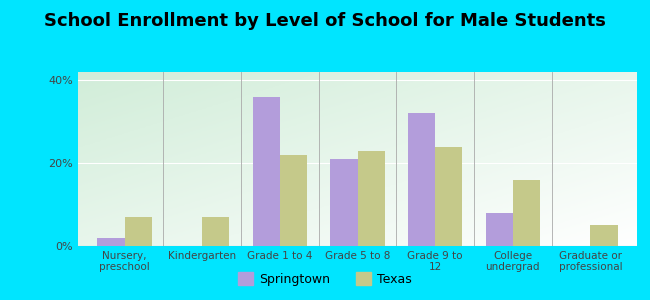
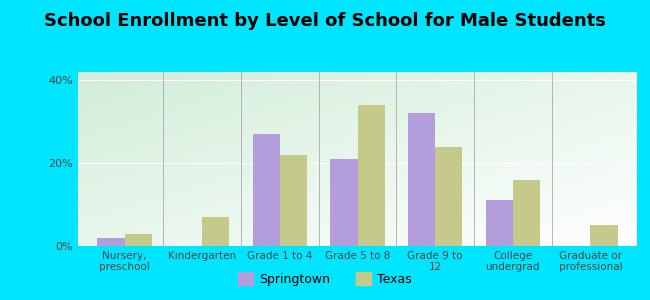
Texas/Nursery, preschool: 7% -> 3%
Springtown/Grade 1 to 4: 36% -> 27%
Texas/Grade 5 to 8: 23% -> 34%
Springtown/College undergrad: 8% -> 11%
